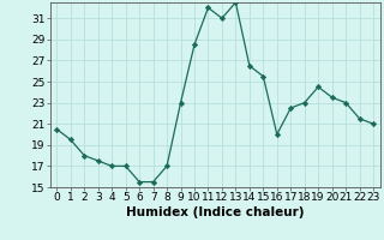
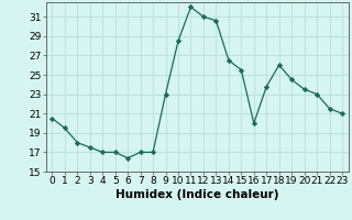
6: 15.5 -> 16.4
7: 15.5 -> 17.0
13: 32.5 -> 30.6
17: 22.5 -> 23.8
18: 23.0 -> 26.0
